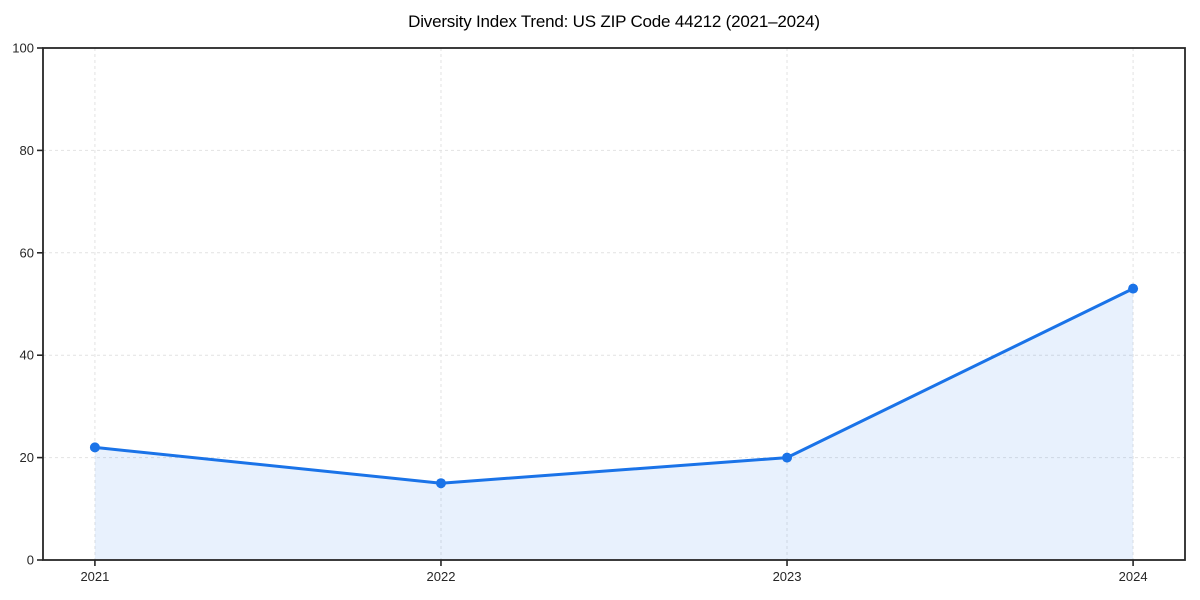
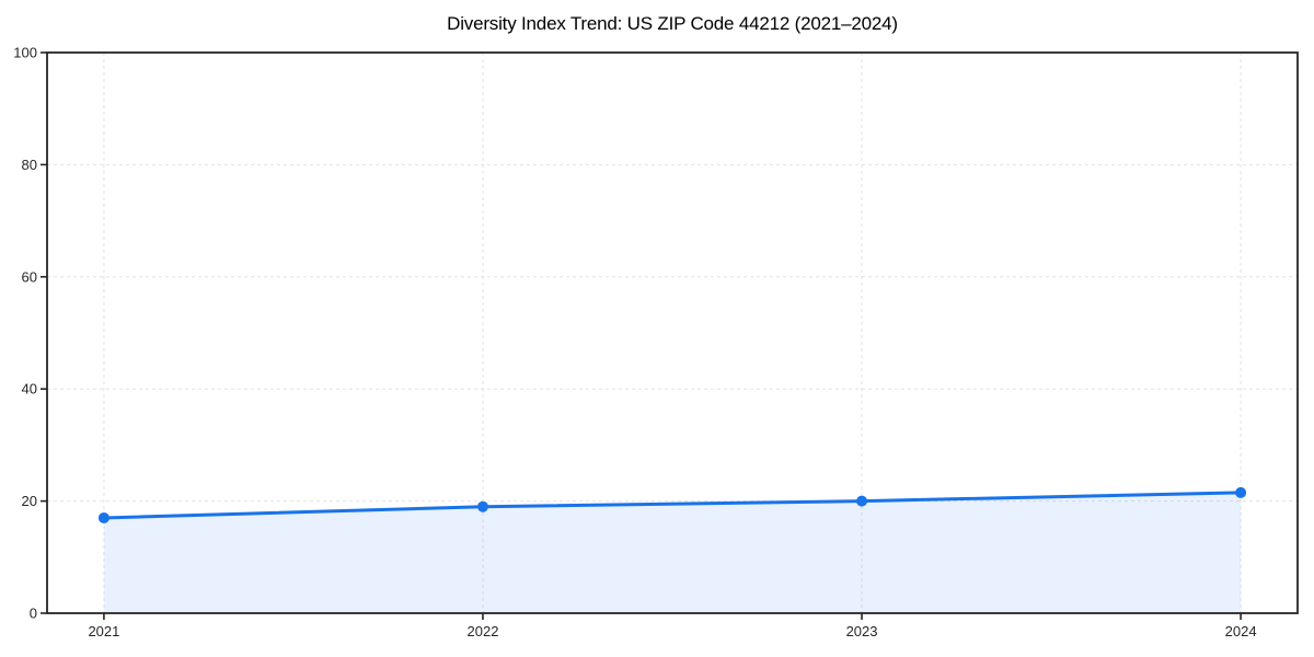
2021: 22 -> 17
2022: 15 -> 19
2024: 53 -> 22
